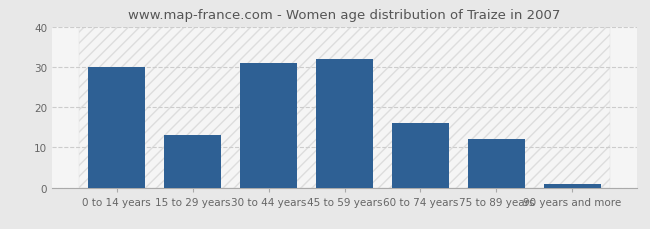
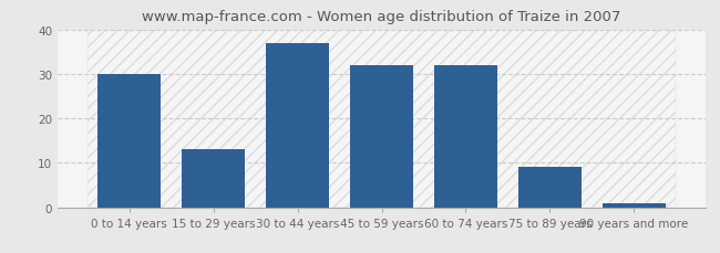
30 to 44 years: 31 -> 37
60 to 74 years: 16 -> 32
75 to 89 years: 12 -> 9
